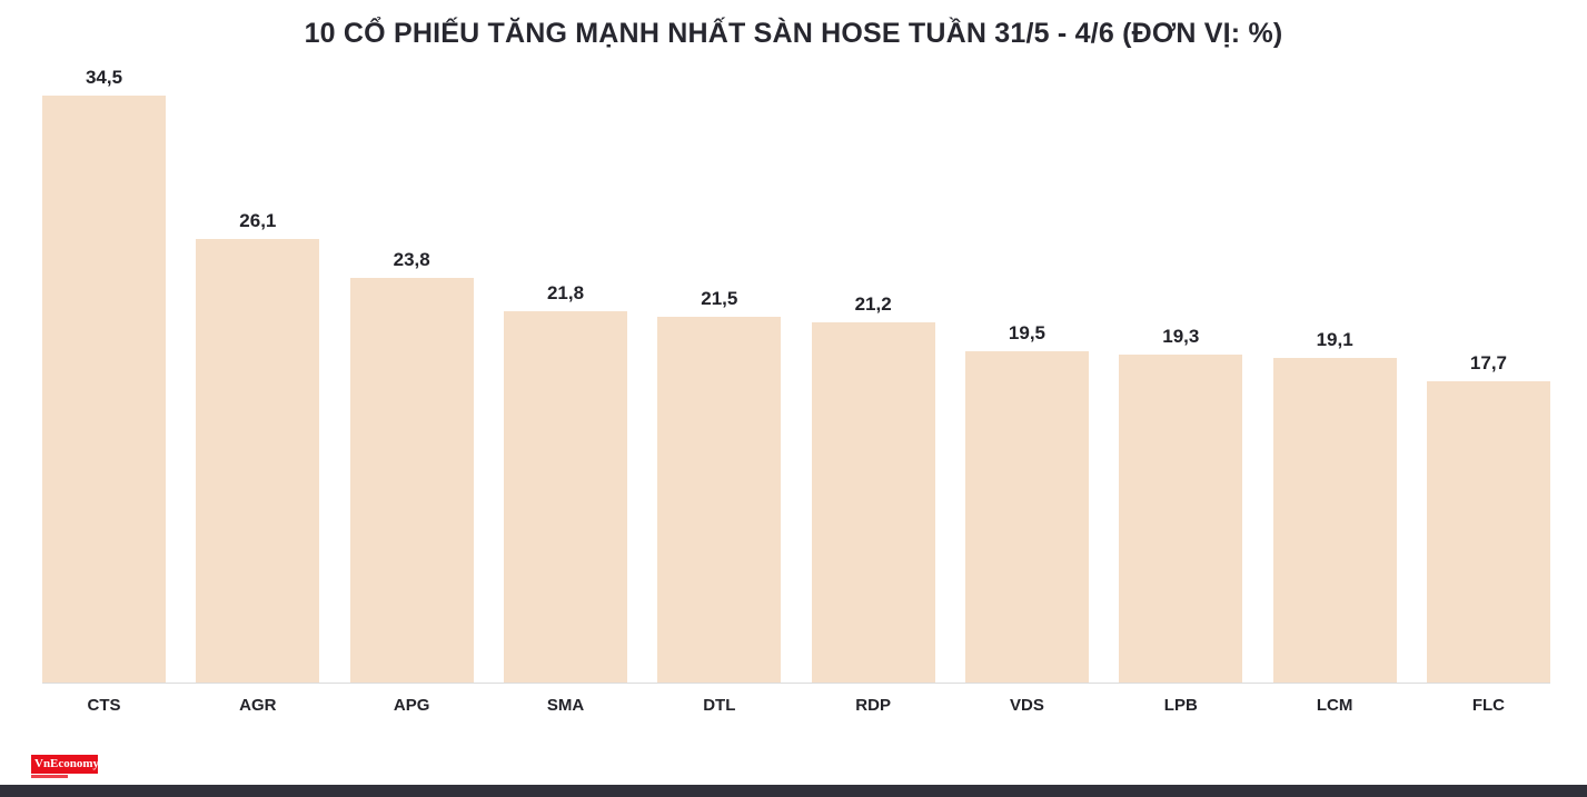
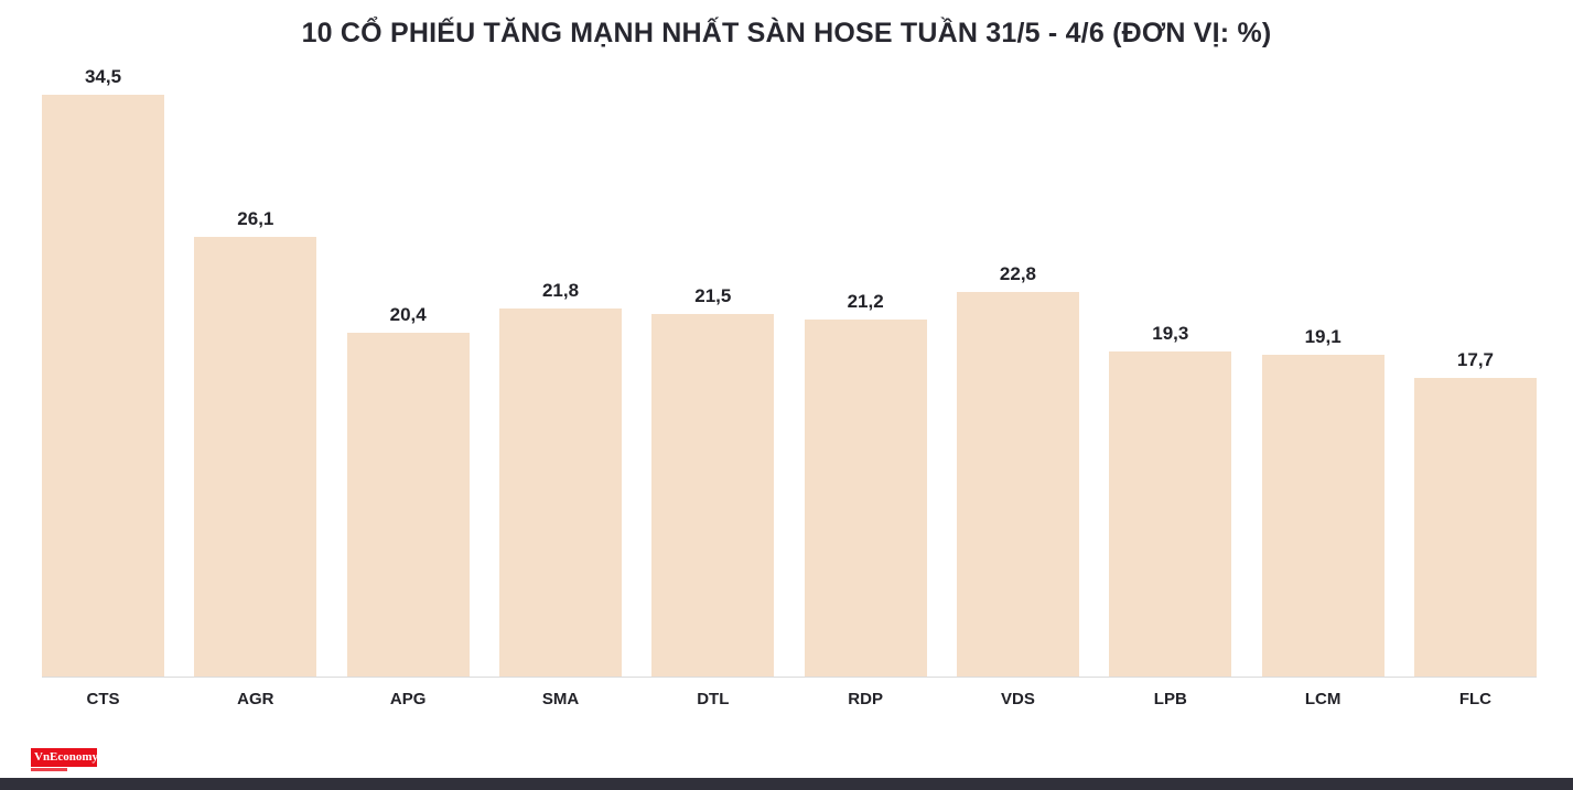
APG: 23,8 -> 20,4
VDS: 19,5 -> 22,8
